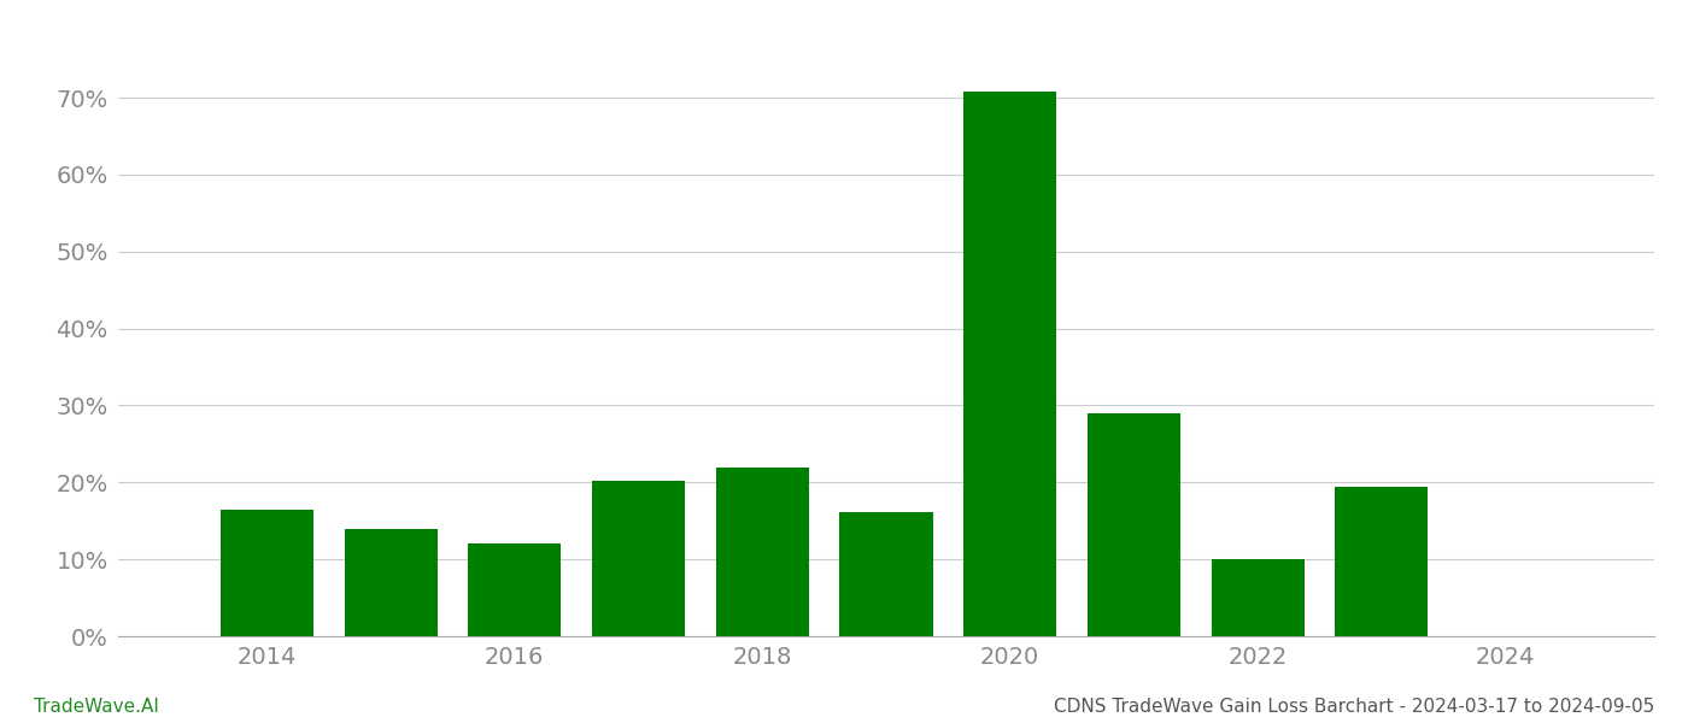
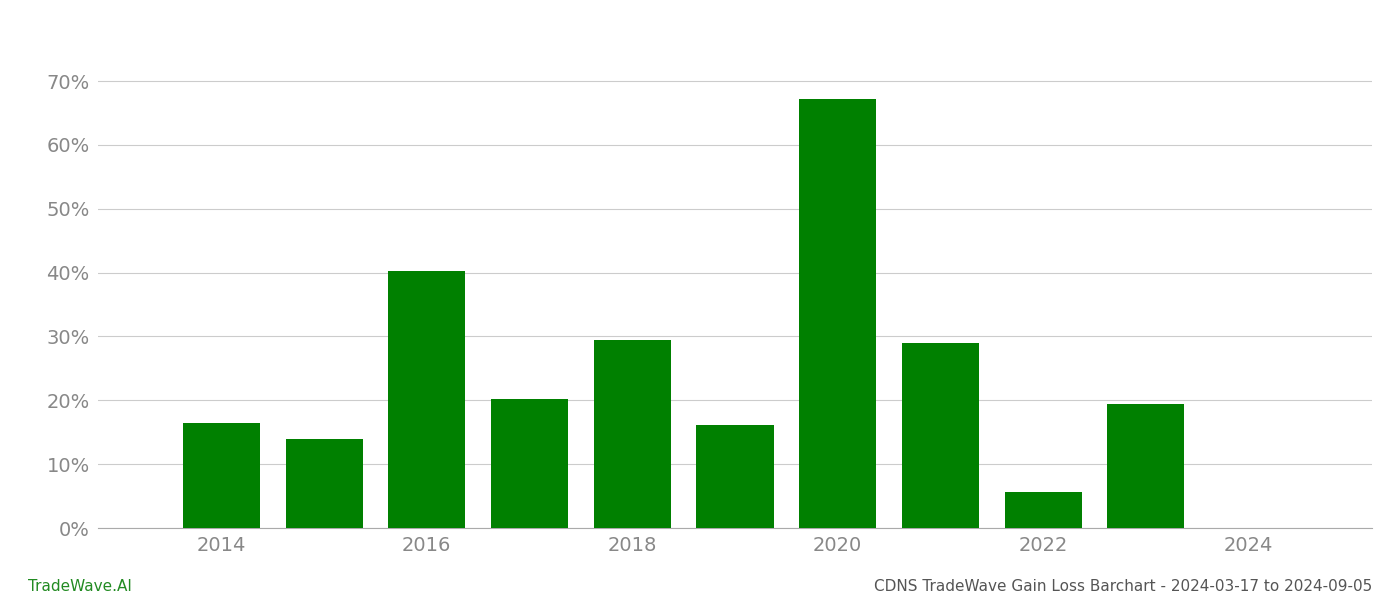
2016: 12.0% -> 40.2%
2018: 22.0% -> 29.4%
2020: 70.8% -> 67.2%
2022: 10.0% -> 5.6%
